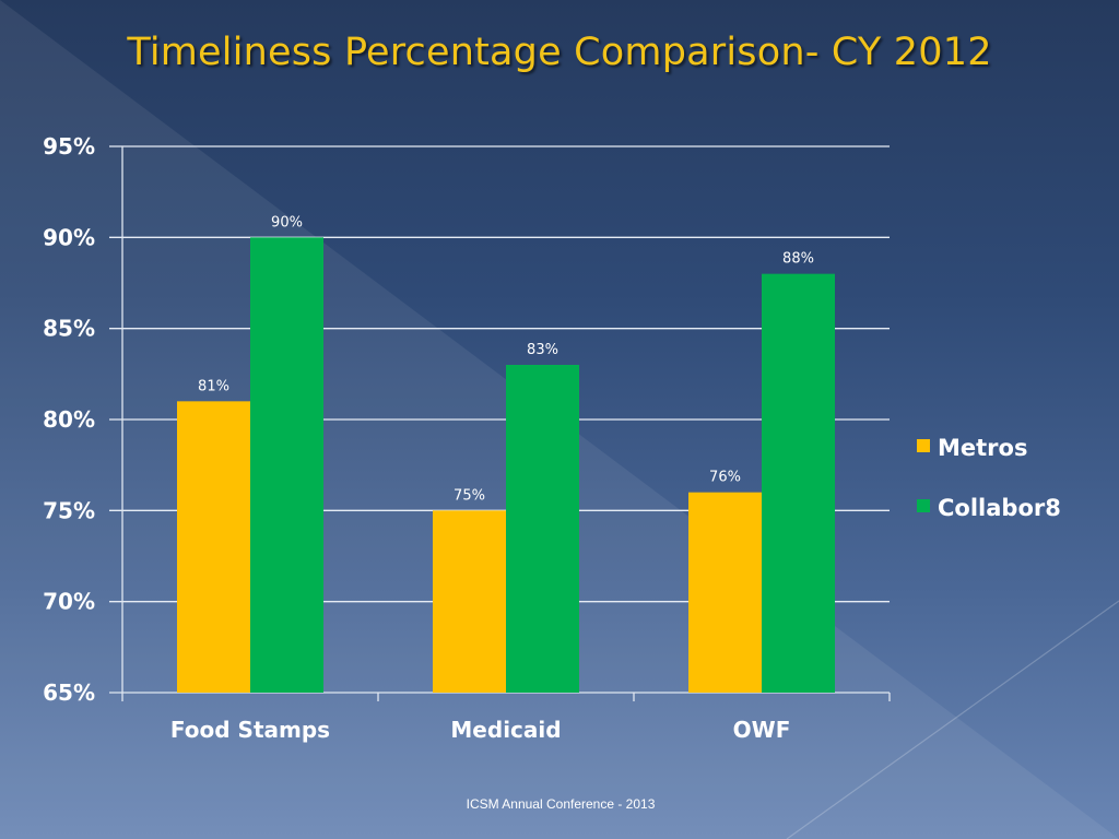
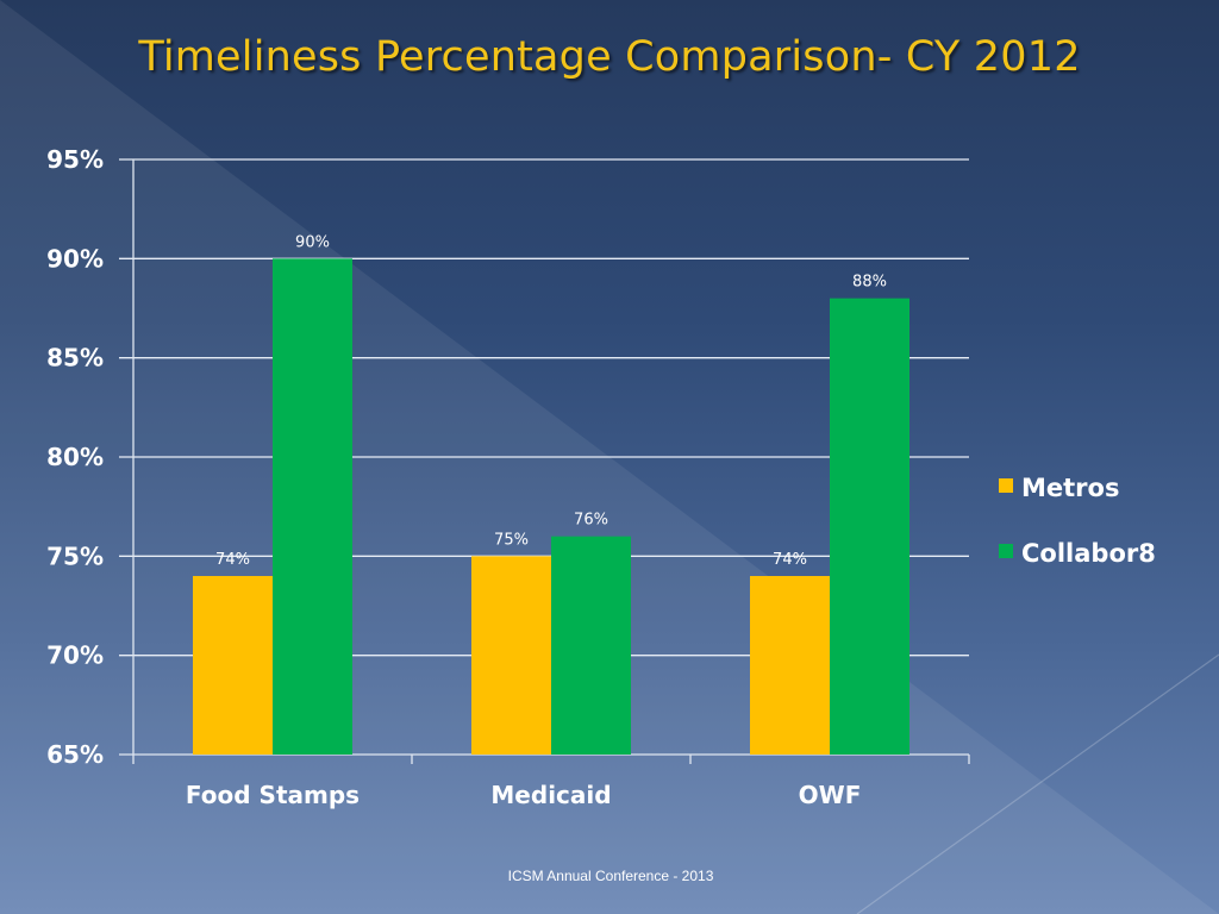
Metros/Food Stamps: 81% -> 74%
Collabor8/Medicaid: 83% -> 76%
Metros/OWF: 76% -> 74%
